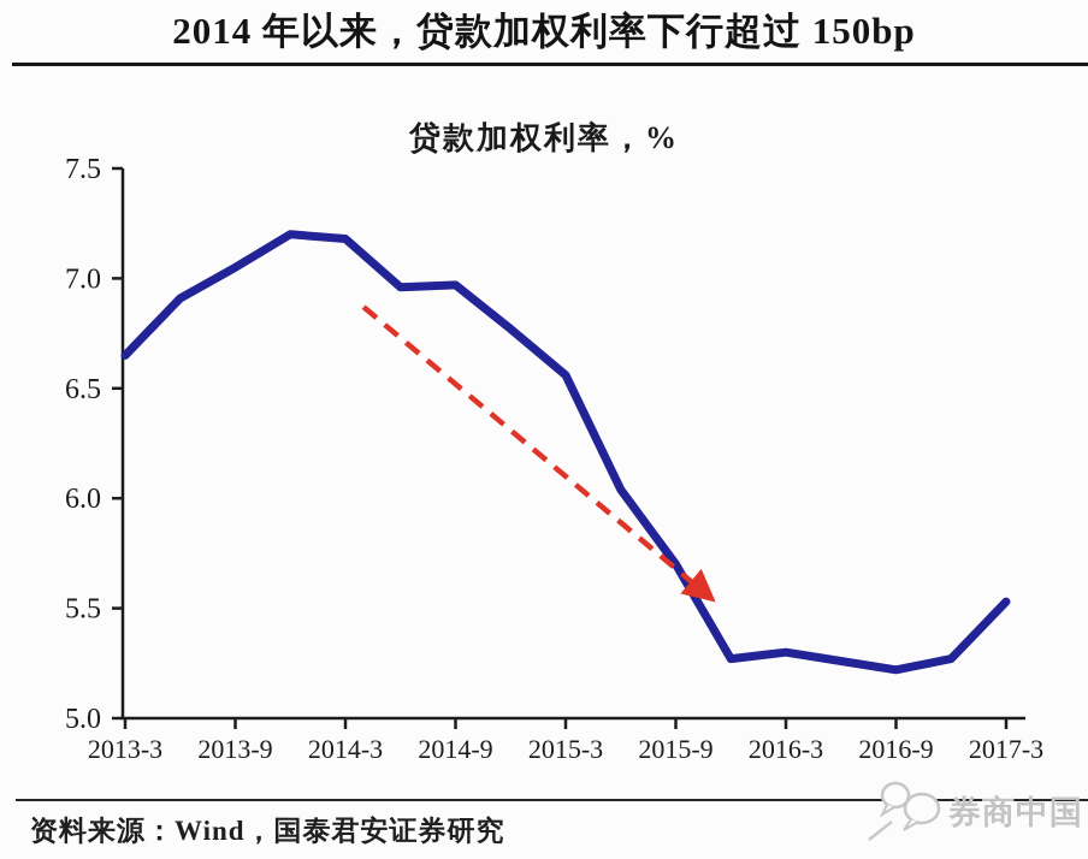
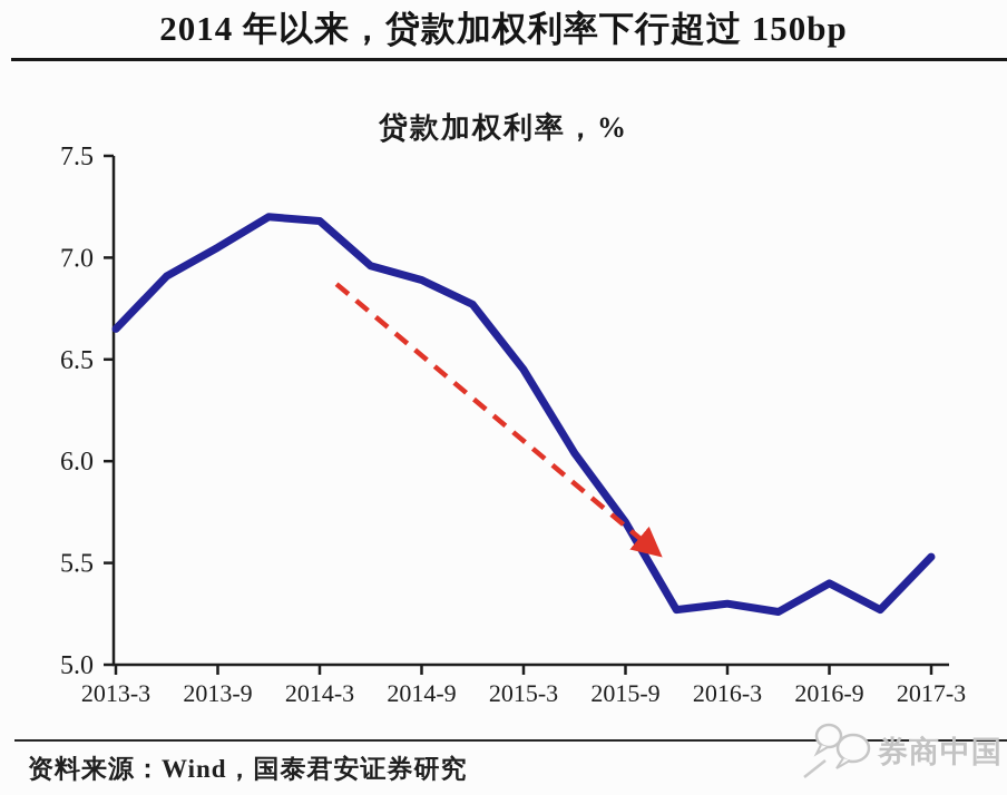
2014-9: 6.97 -> 6.89
2015-3: 6.56 -> 6.45
2016-9: 5.22 -> 5.40
